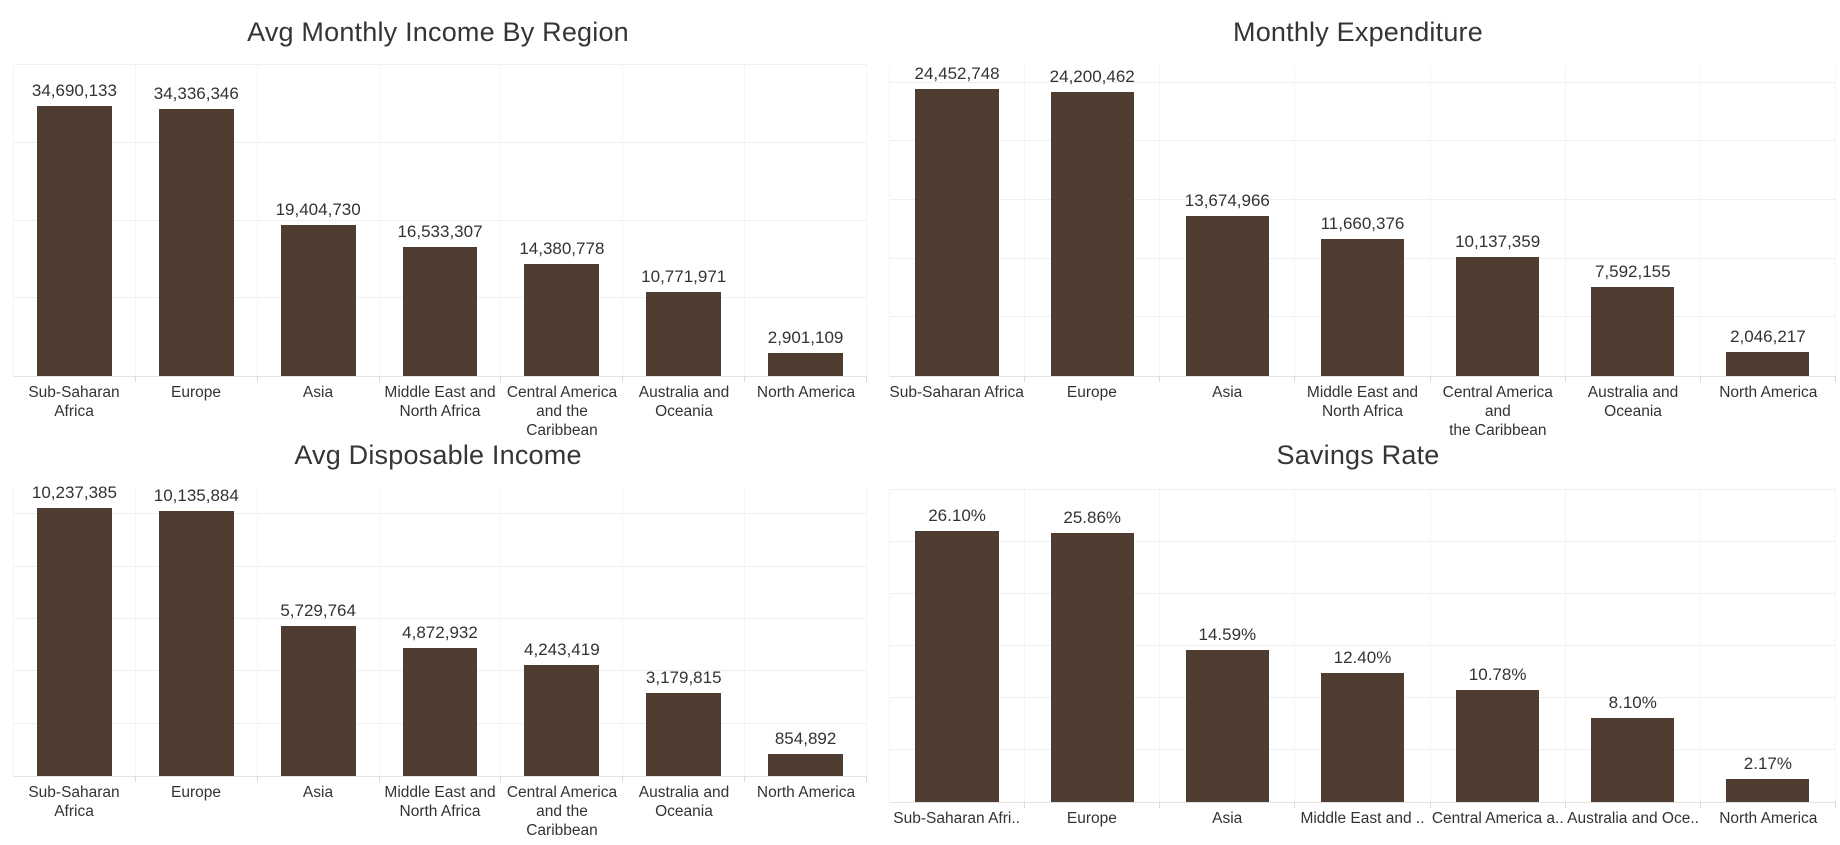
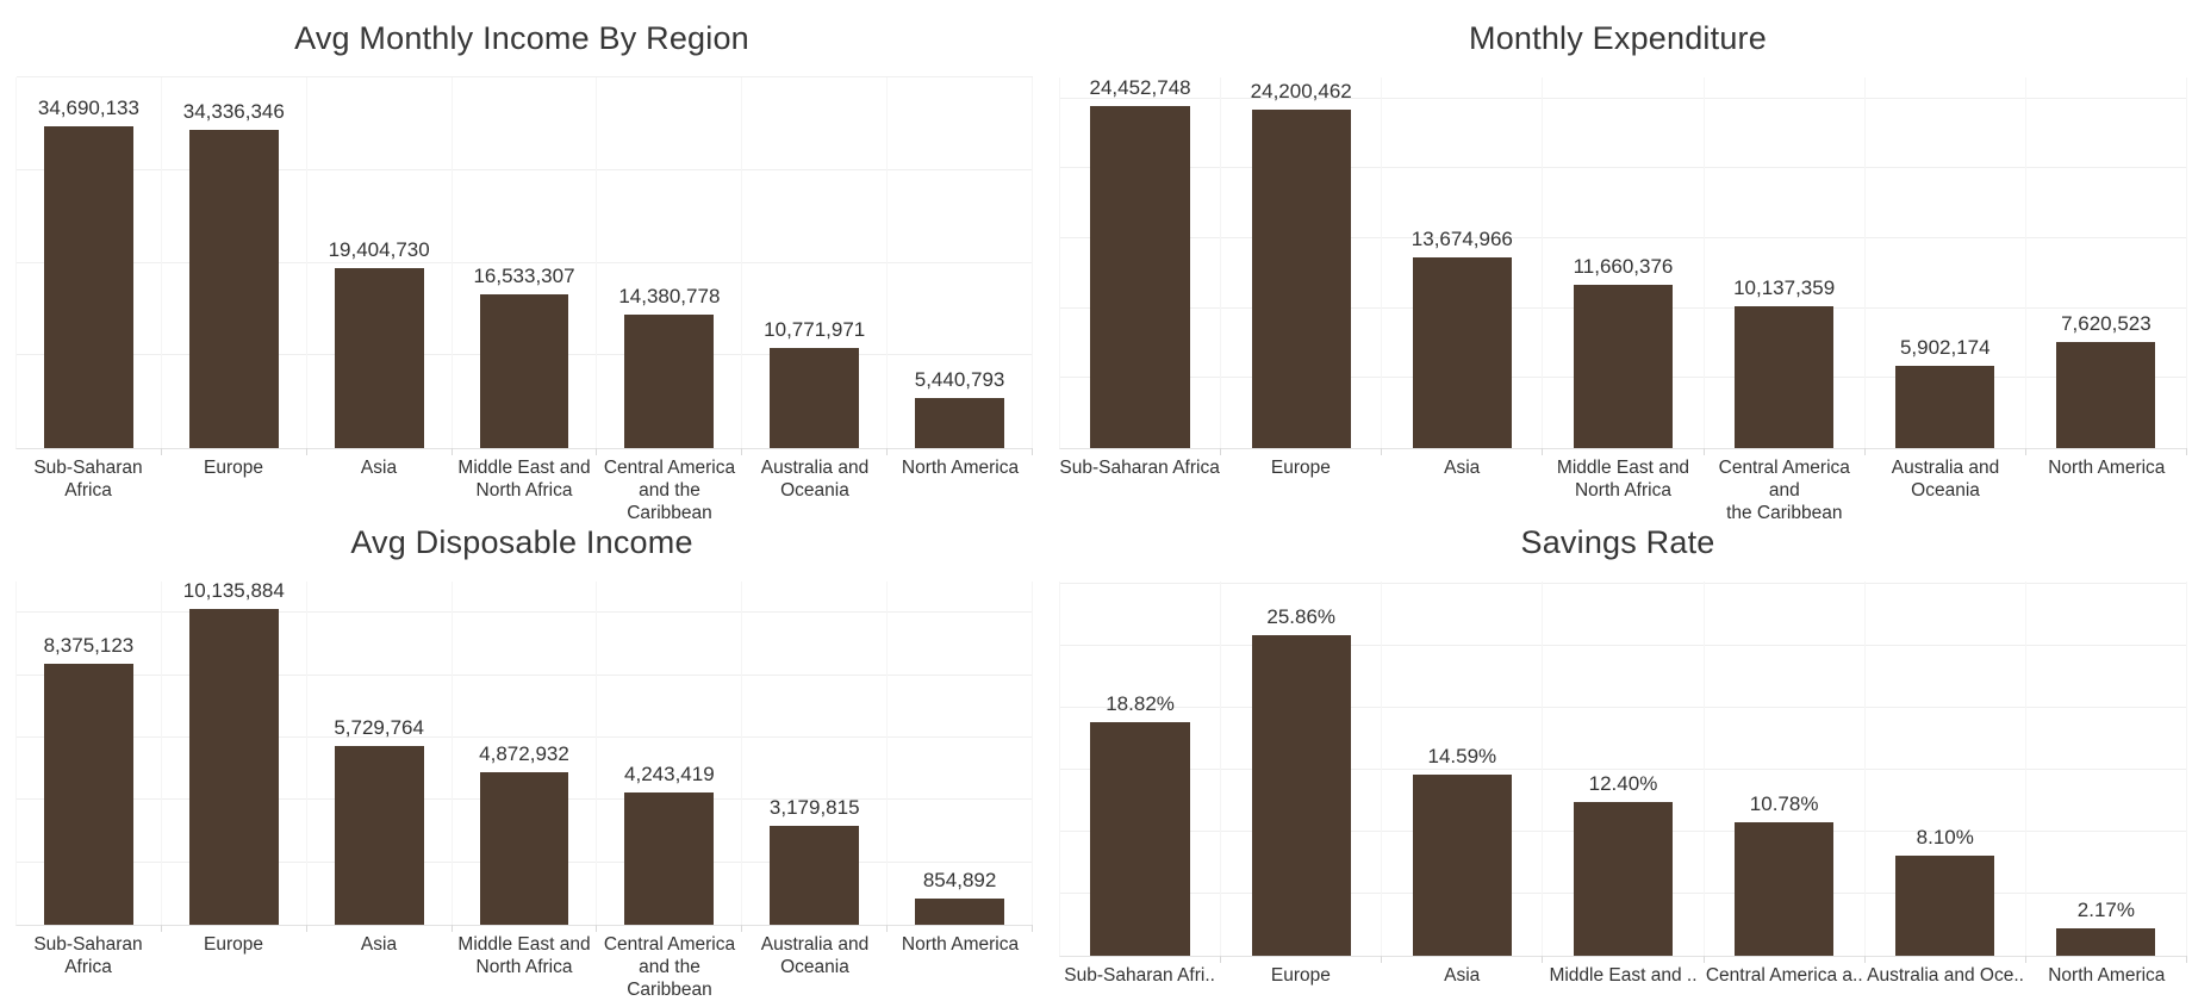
Avg Monthly Income By Region/North America: 2,901,109 -> 5,440,793
Monthly Expenditure/Australia and Oceania: 7,592,155 -> 5,902,174
Monthly Expenditure/North America: 2,046,217 -> 7,620,523
Avg Disposable Income/Sub-Saharan Africa: 10,237,385 -> 8,375,123
Savings Rate/Sub-Saharan Afri..: 26.10% -> 18.82%
